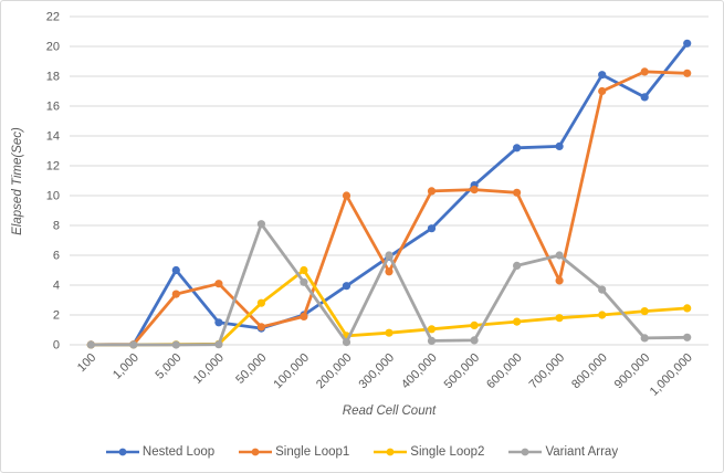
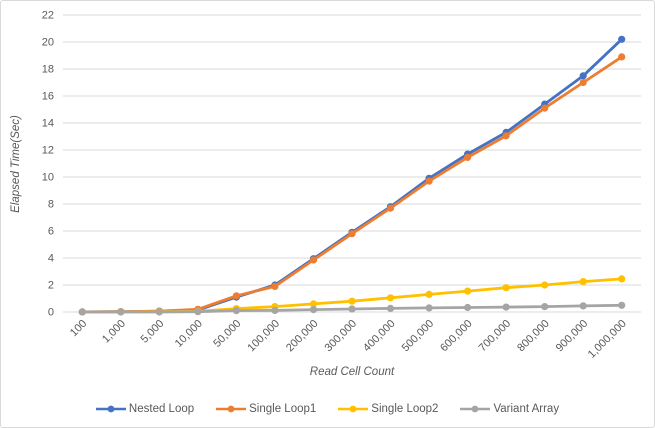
Nested Loop/5,000: 5.0 -> 0.1
Single Loop1/5,000: 3.4 -> 0.1
Nested Loop/10,000: 1.5 -> 0.1
Single Loop1/10,000: 4.1 -> 0.2
Single Loop2/50,000: 2.8 -> 0.2
Variant Array/50,000: 8.1 -> 0.1
Single Loop2/100,000: 5.0 -> 0.4
Variant Array/100,000: 4.2 -> 0.1
Single Loop1/200,000: 10.0 -> 3.9
Single Loop1/300,000: 4.9 -> 5.8
Variant Array/300,000: 6.0 -> 0.2
Single Loop1/400,000: 10.3 -> 7.7
Nested Loop/500,000: 10.7 -> 9.9
Single Loop1/500,000: 10.4 -> 9.7
Nested Loop/600,000: 13.2 -> 11.7
Single Loop1/600,000: 10.2 -> 11.4
Variant Array/600,000: 5.3 -> 0.3
Single Loop1/700,000: 4.3 -> 13.1
Variant Array/700,000: 6.0 -> 0.4
Nested Loop/800,000: 18.1 -> 15.4
Single Loop1/800,000: 17.0 -> 15.1
Variant Array/800,000: 3.7 -> 0.4
Nested Loop/900,000: 16.6 -> 17.5
Single Loop1/900,000: 18.3 -> 17.0
Single Loop1/1,000,000: 18.2 -> 18.9
